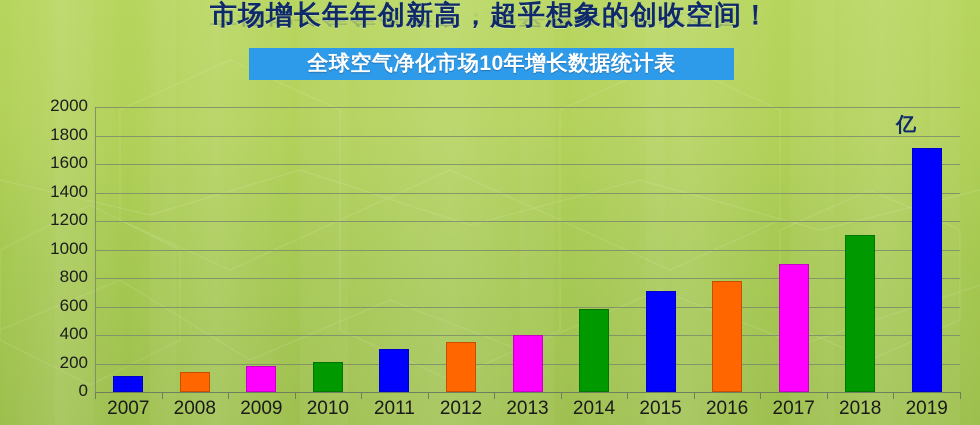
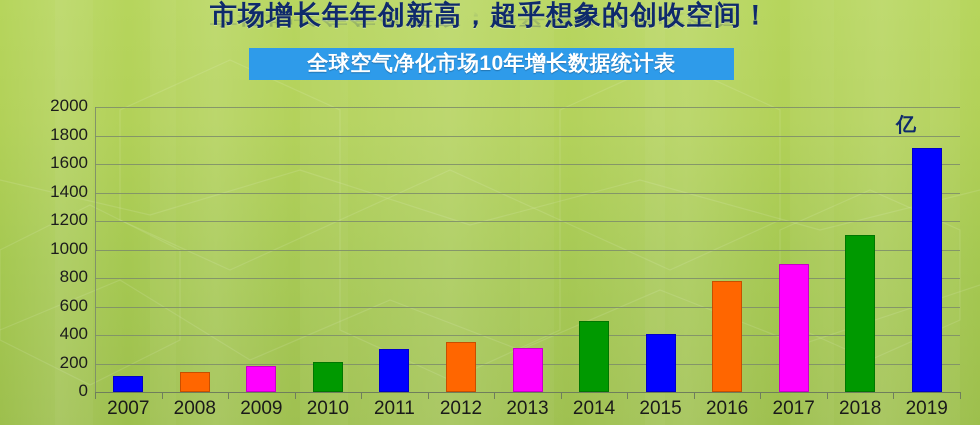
2013: 400 -> 310
2014: 580 -> 500
2015: 710 -> 410
